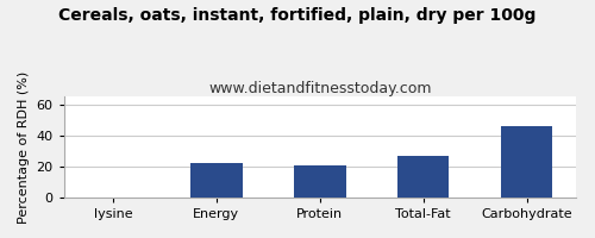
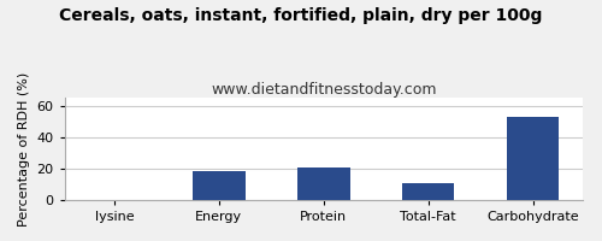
Energy: 22 -> 18
Total-Fat: 27 -> 11
Carbohydrate: 46 -> 53
